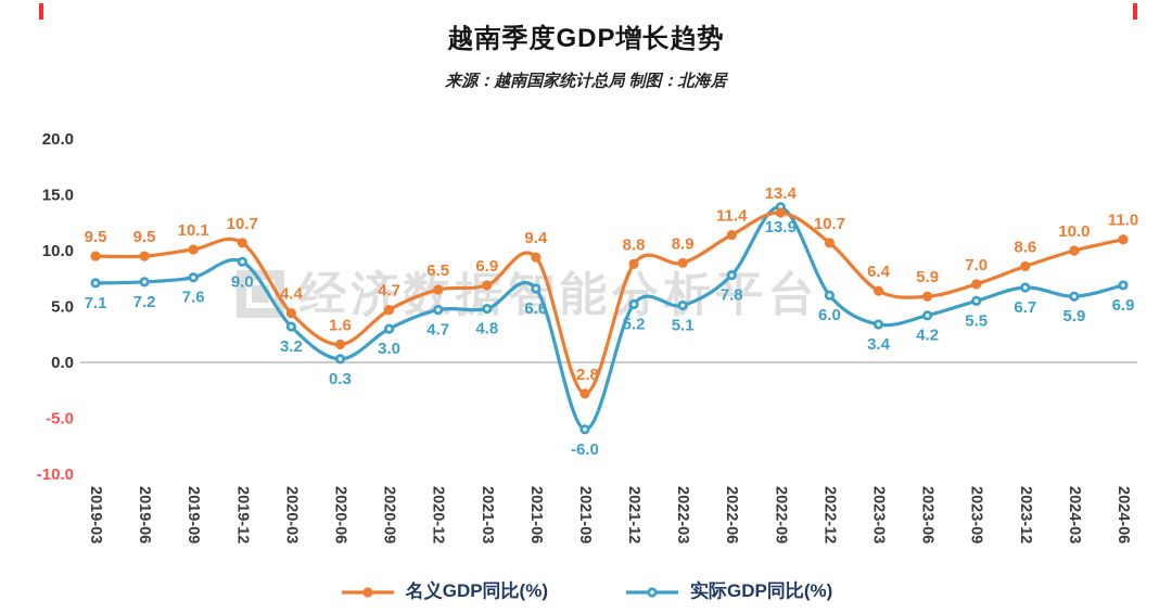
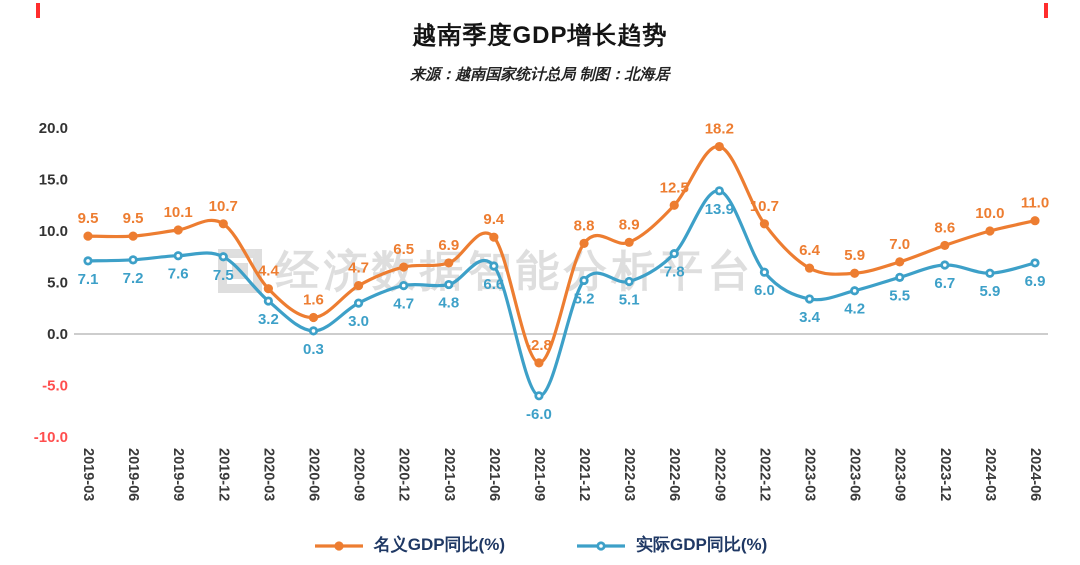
实际GDP同比(%)/2019-12: 9.0 -> 7.5
名义GDP同比(%)/2022-06: 11.4 -> 12.5
名义GDP同比(%)/2022-09: 13.4 -> 18.2
